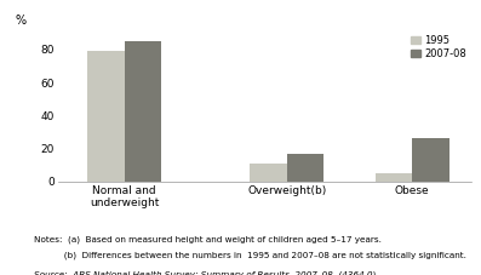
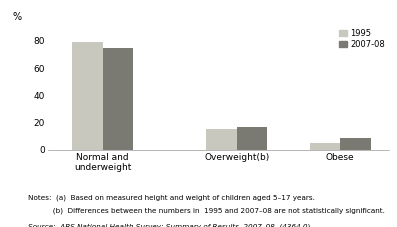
2007-08/Normal and underweight: 85 -> 75
1995/Overweight(b): 11 -> 15
2007-08/Obese: 26 -> 9
